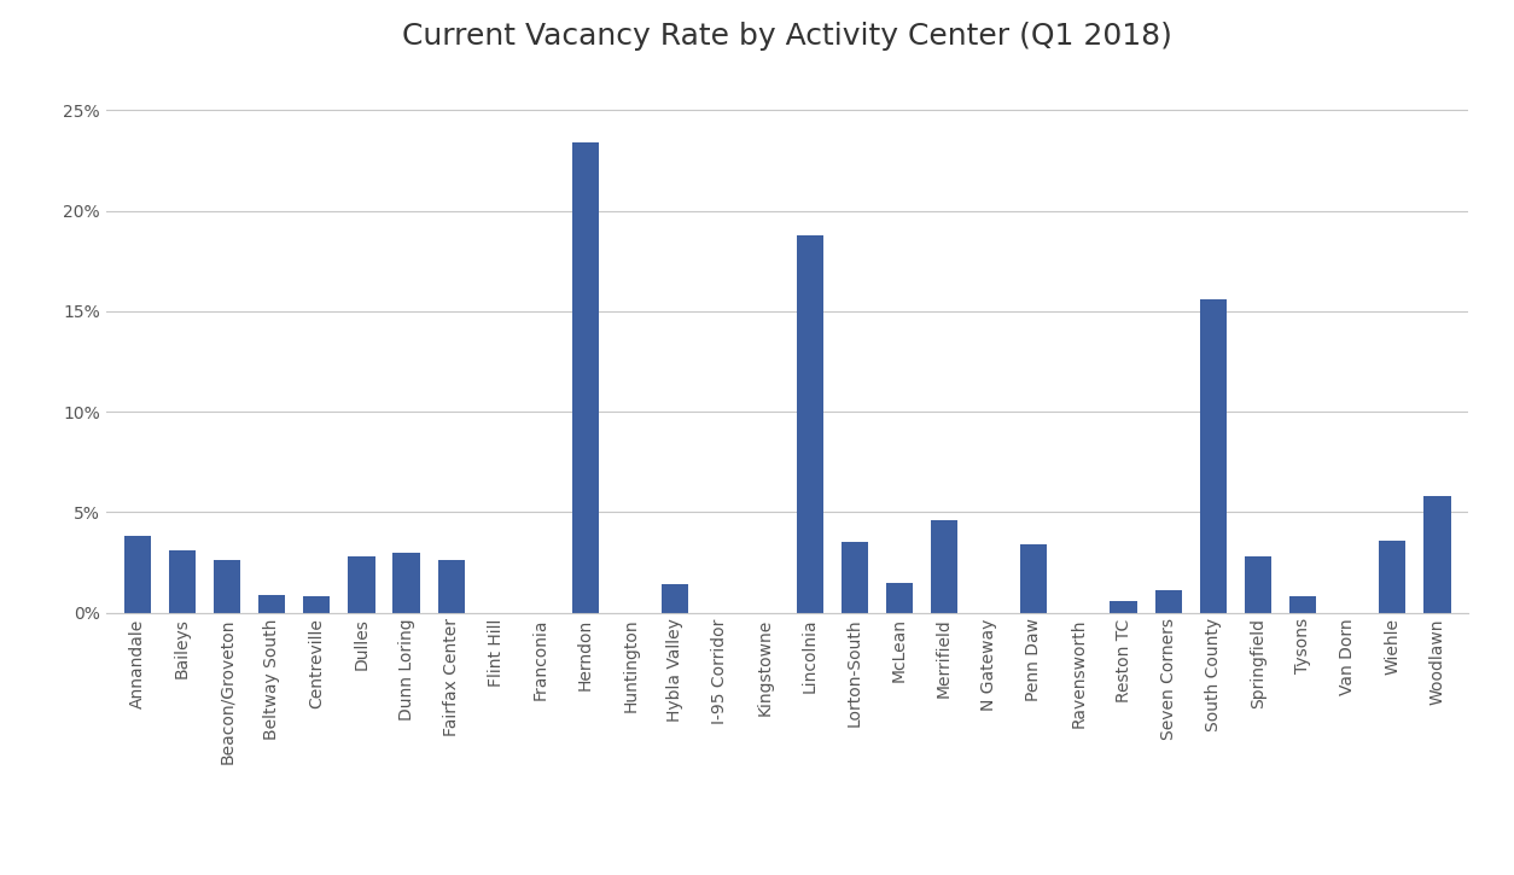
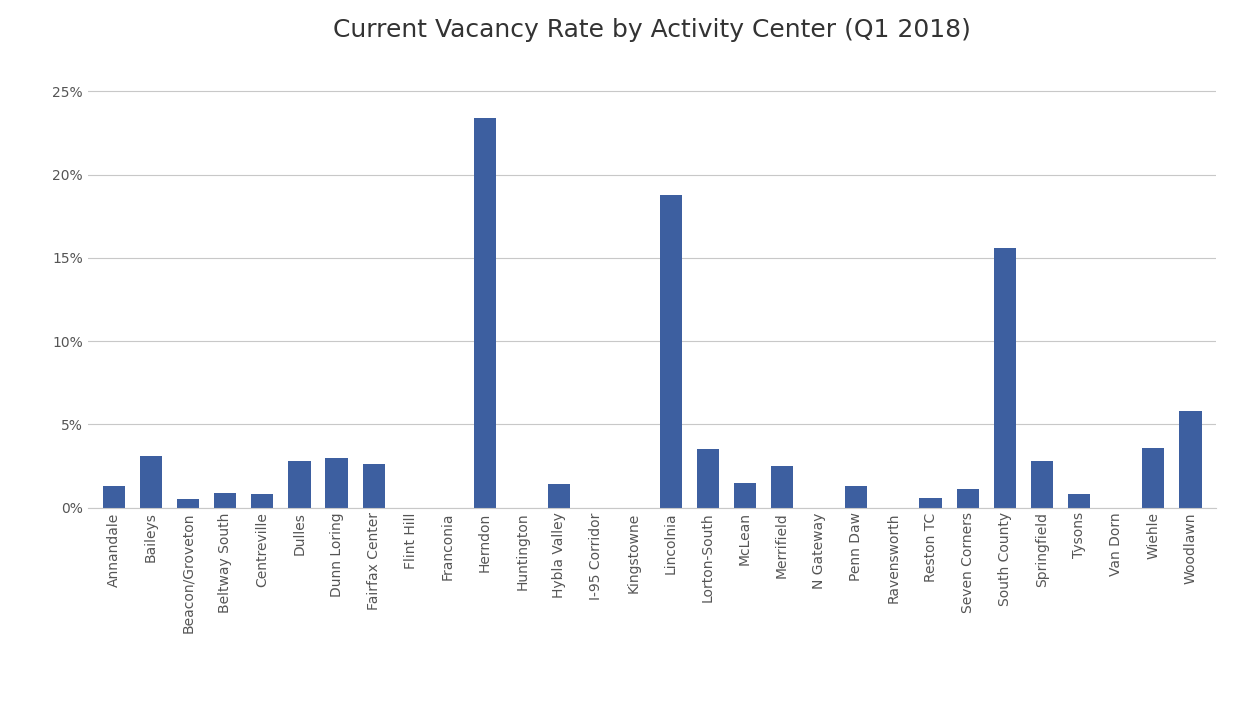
Annandale: 3.8% -> 1.3%
Beacon/Groveton: 2.6% -> 0.5%
Merrifield: 4.6% -> 2.5%
Penn Daw: 3.4% -> 1.3%
